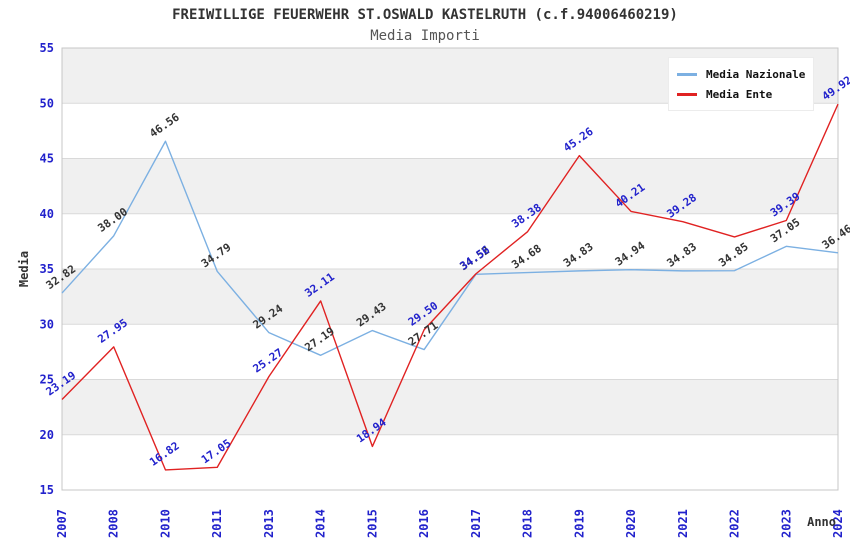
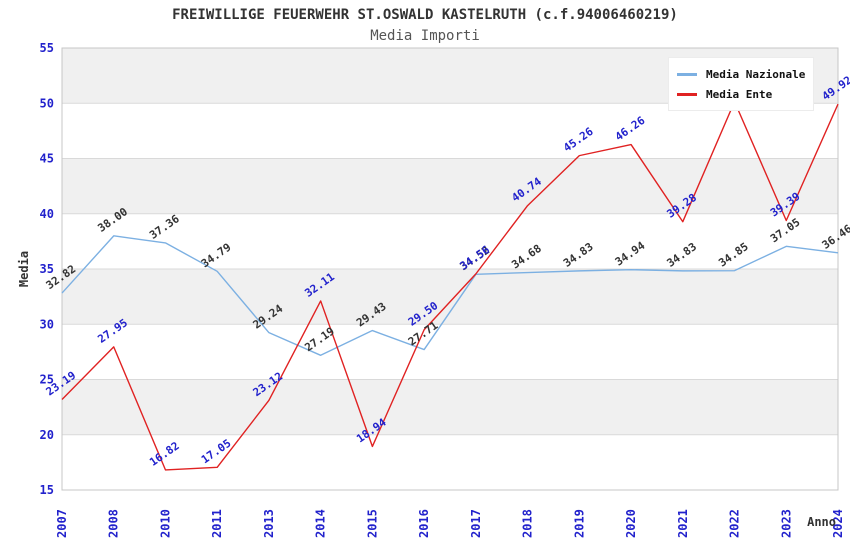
Media Nazionale/2010: 46.56 -> 37.36
Media Ente/2013: 25.27 -> 23.12
Media Ente/2018: 38.38 -> 40.74
Media Ente/2020: 40.21 -> 46.26
Media Ente/2022: 37.9 -> 50.1
